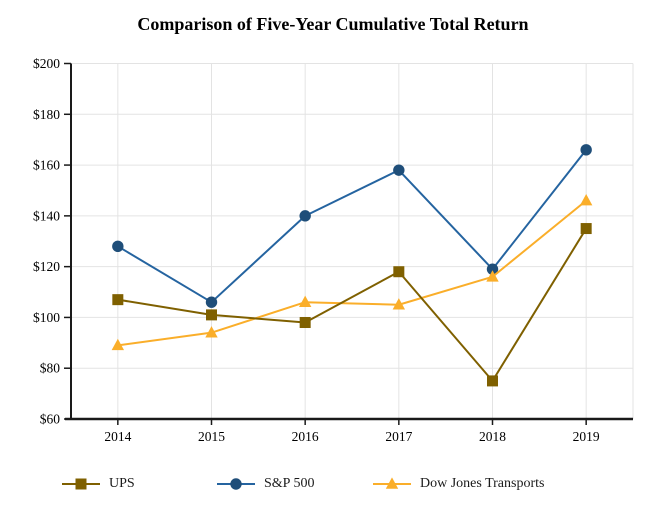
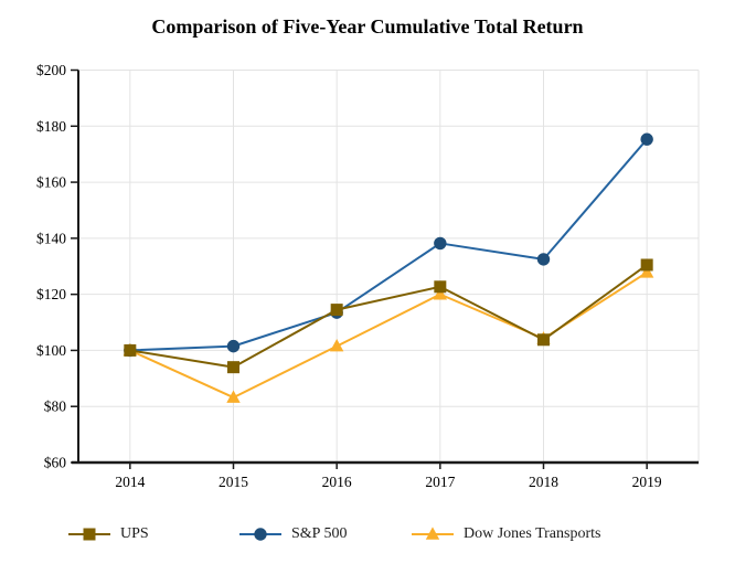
UPS/2014: $107 -> $100
S&P 500/2014: $128 -> $100
Dow Jones Transports/2014: $89 -> $100
UPS/2015: $101 -> $94
S&P 500/2015: $106 -> $102
Dow Jones Transports/2015: $94 -> $83
UPS/2016: $98 -> $114
S&P 500/2016: $140 -> $114
Dow Jones Transports/2016: $106 -> $102
UPS/2017: $118 -> $123
S&P 500/2017: $158 -> $138
Dow Jones Transports/2017: $105 -> $120
UPS/2018: $75 -> $104
S&P 500/2018: $119 -> $132
Dow Jones Transports/2018: $116 -> $104
UPS/2019: $135 -> $130
S&P 500/2019: $166 -> $175
Dow Jones Transports/2019: $146 -> $128
